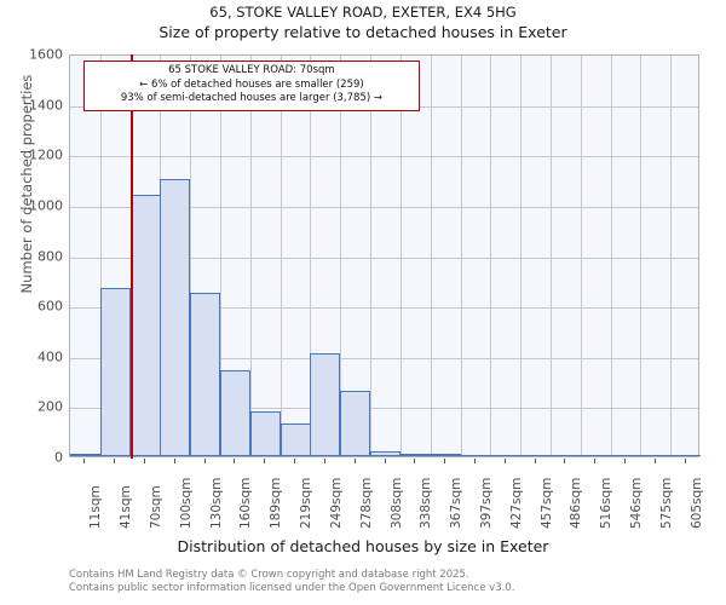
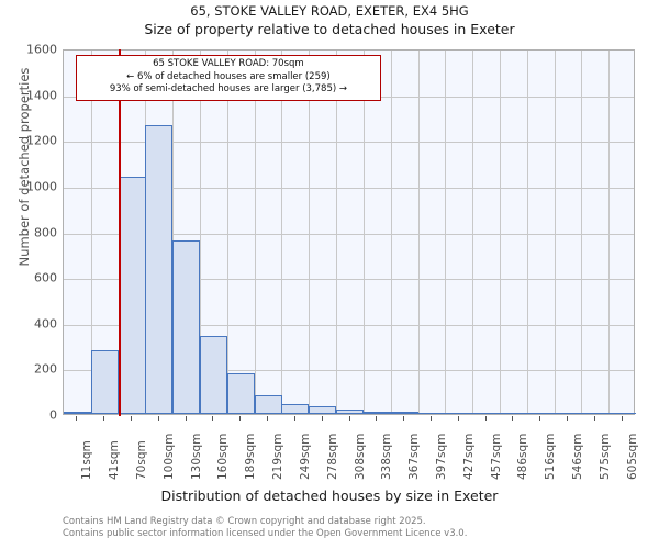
41sqm: 670 -> 280
100sqm: 1100 -> 1260
130sqm: 650 -> 760
219sqm: 130 -> 80
249sqm: 410 -> 40
278sqm: 260 -> 40
